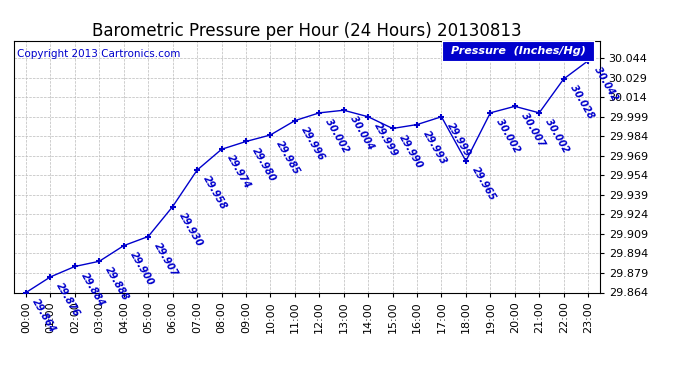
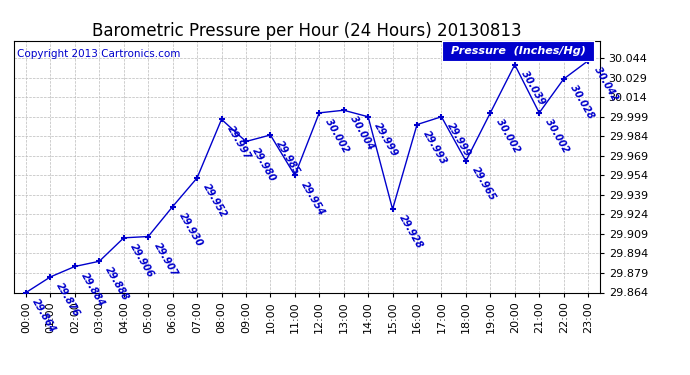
04:00: 29.900 -> 29.906
07:00: 29.958 -> 29.952
08:00: 29.974 -> 29.997
11:00: 29.996 -> 29.954
15:00: 29.990 -> 29.928
20:00: 30.007 -> 30.039
